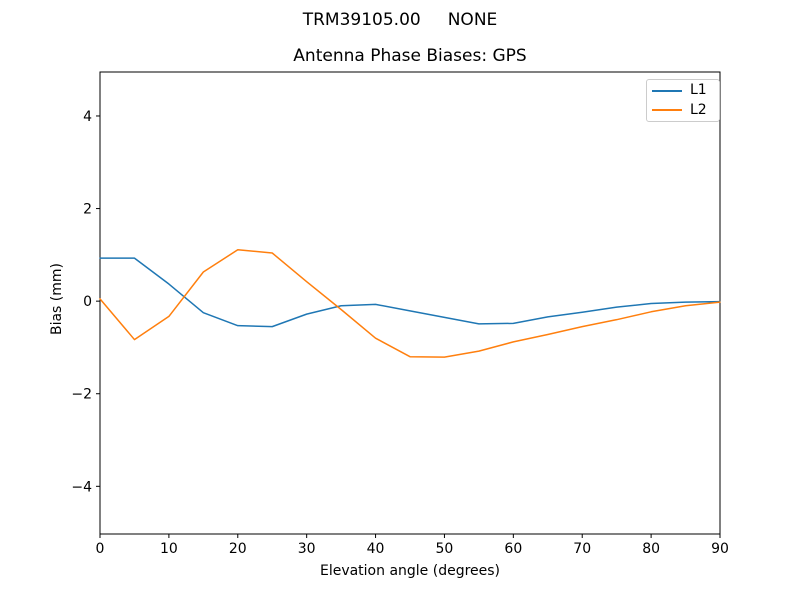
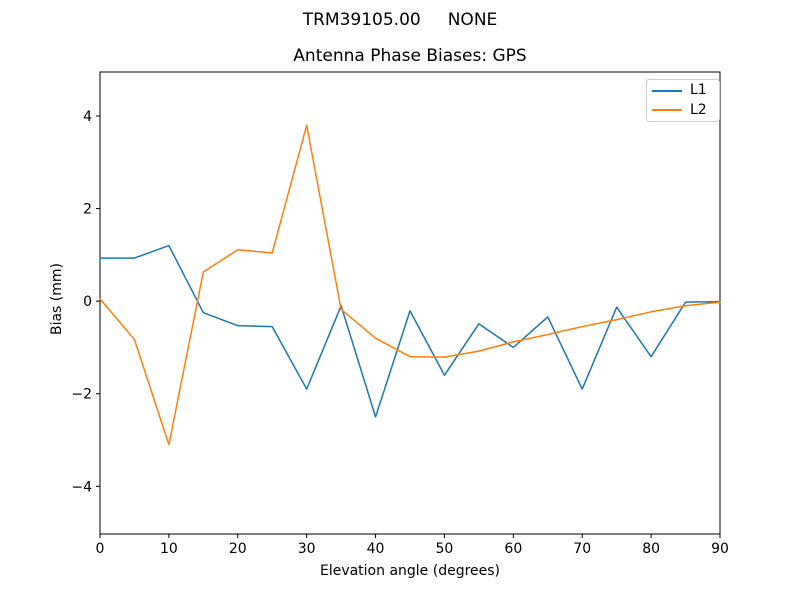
L1/10: 0.4 -> 1.2
L2/10: -0.3 -> -3.1
L1/30: -0.3 -> -1.9
L2/30: 0.4 -> 3.8
L1/40: -0.1 -> -2.5
L1/50: -0.3 -> -1.6
L1/60: -0.5 -> -1.0
L1/70: -0.2 -> -1.9
L1/80: -0.1 -> -1.2
